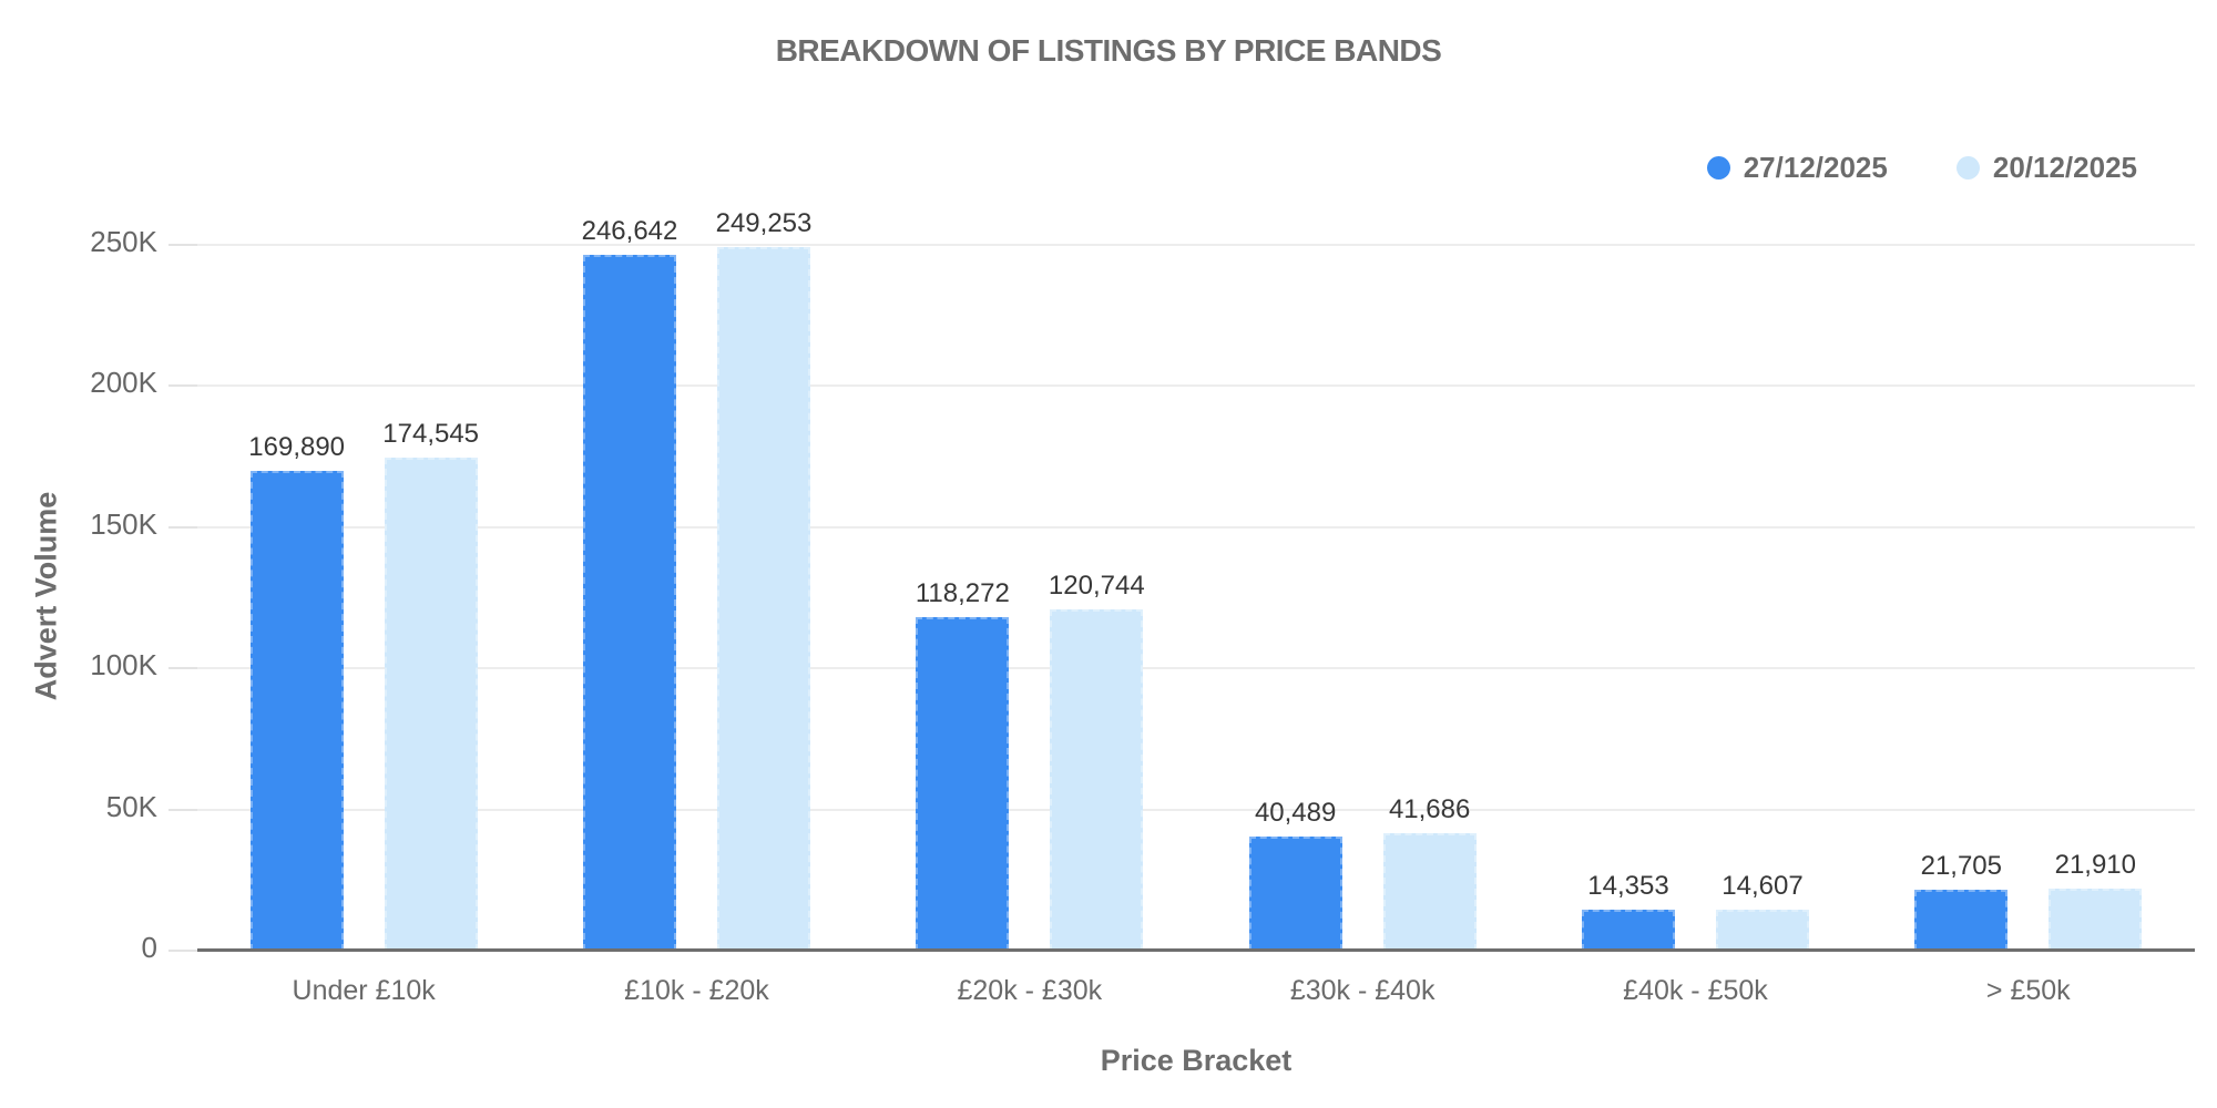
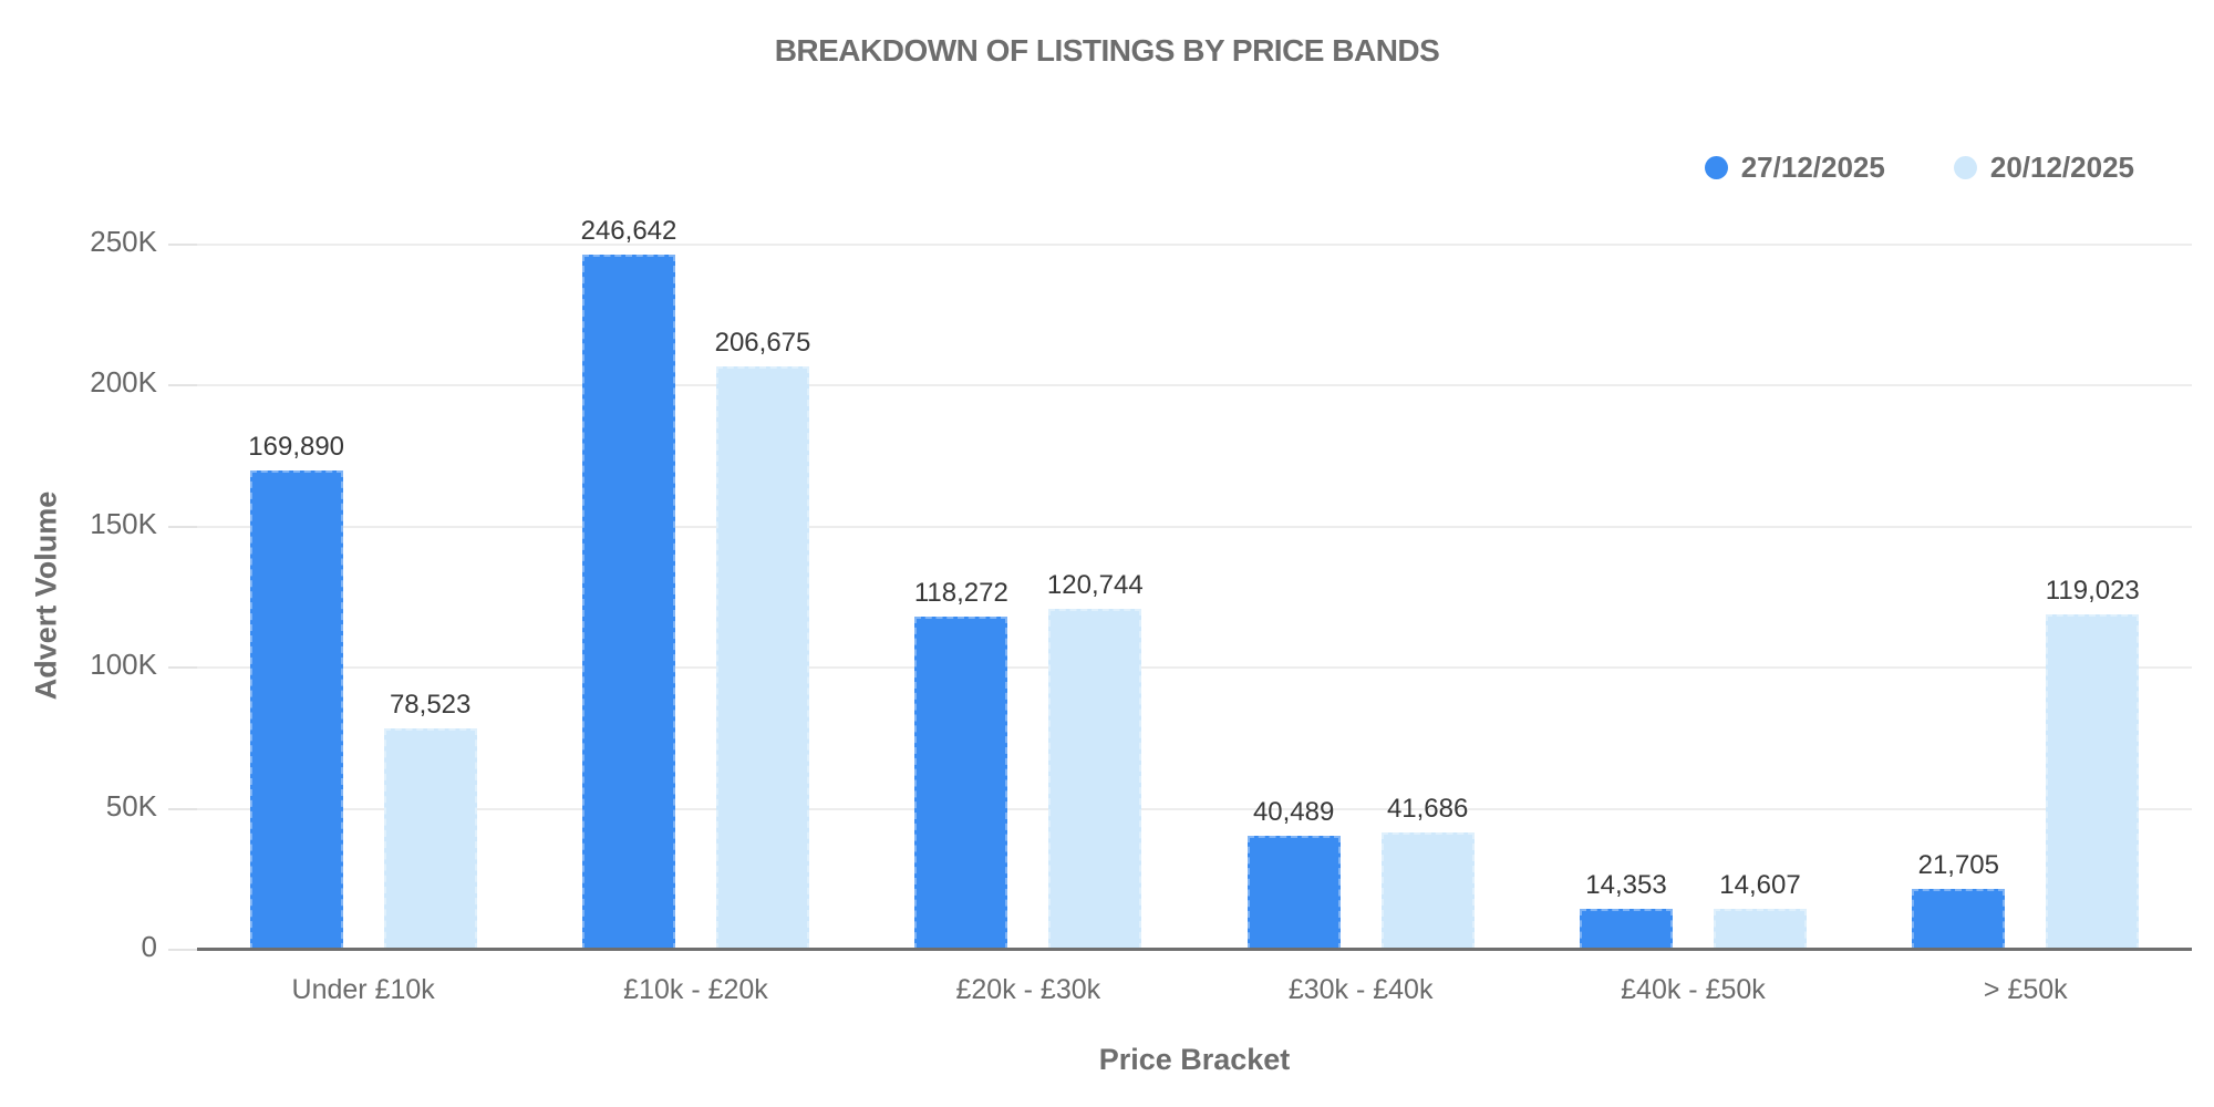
20/12/2025/Under £10k: 174,545 -> 78,523
20/12/2025/£10k - £20k: 249,253 -> 206,675
20/12/2025/> £50k: 21,910 -> 119,023
